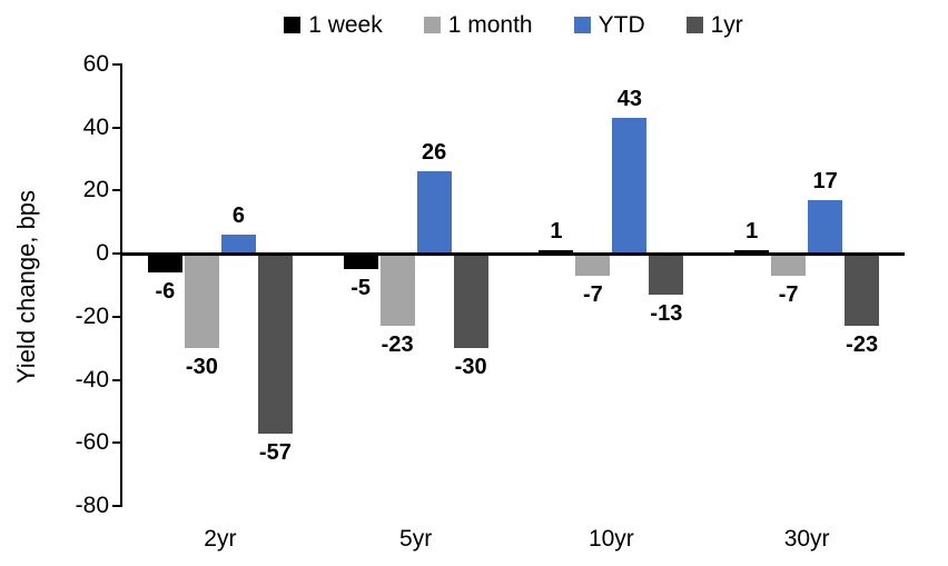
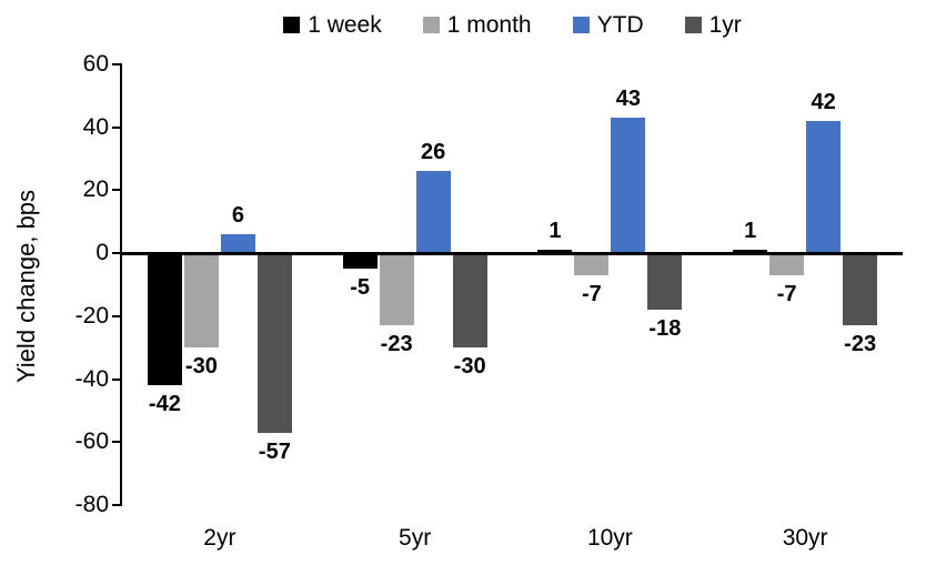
1 week/2yr: -6 -> -42
1yr/10yr: -13 -> -18
YTD/30yr: 17 -> 42
